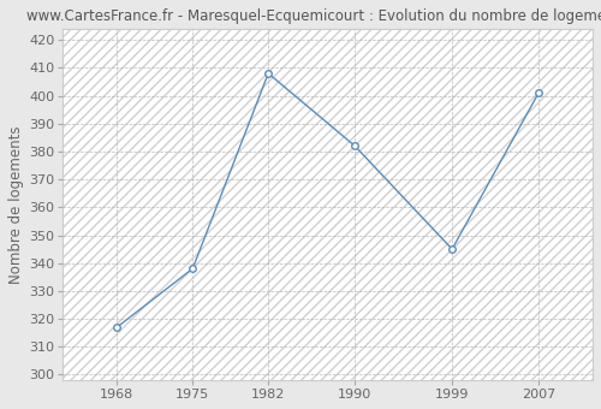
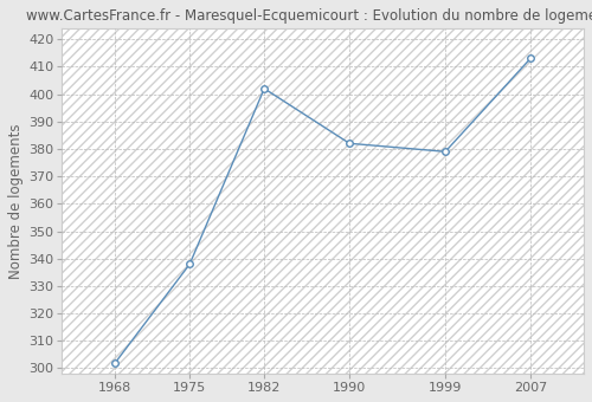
1968: 317 -> 302
1982: 408 -> 402
1999: 345 -> 379
2007: 401 -> 413
